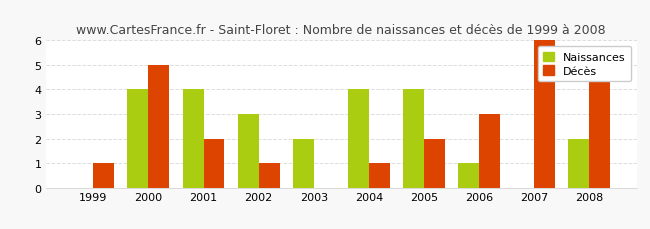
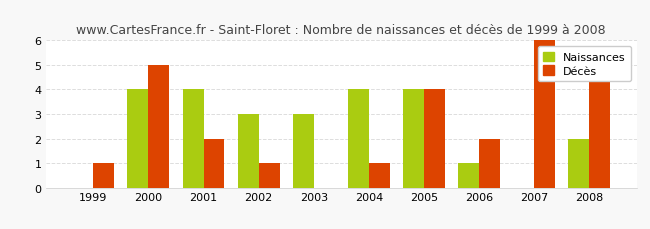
Naissances/2003: 2 -> 3
Décès/2005: 2 -> 4
Décès/2006: 3 -> 2
